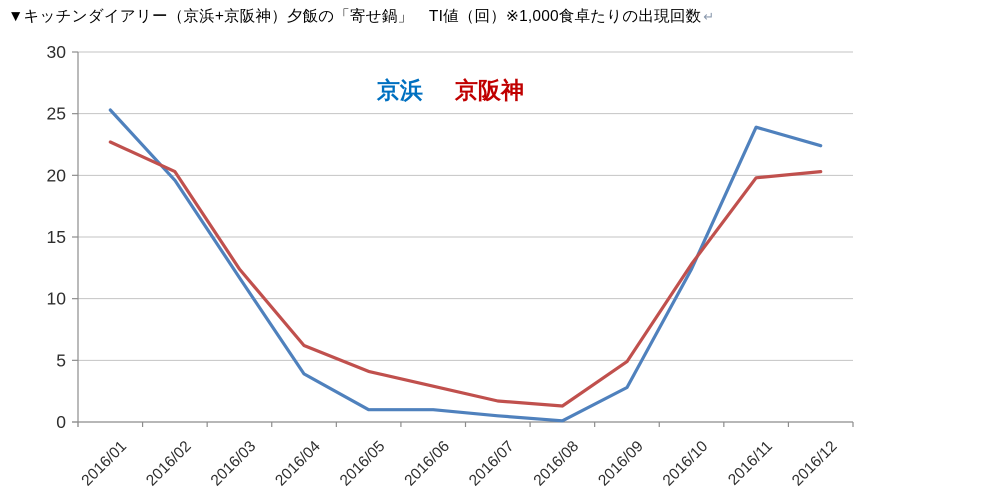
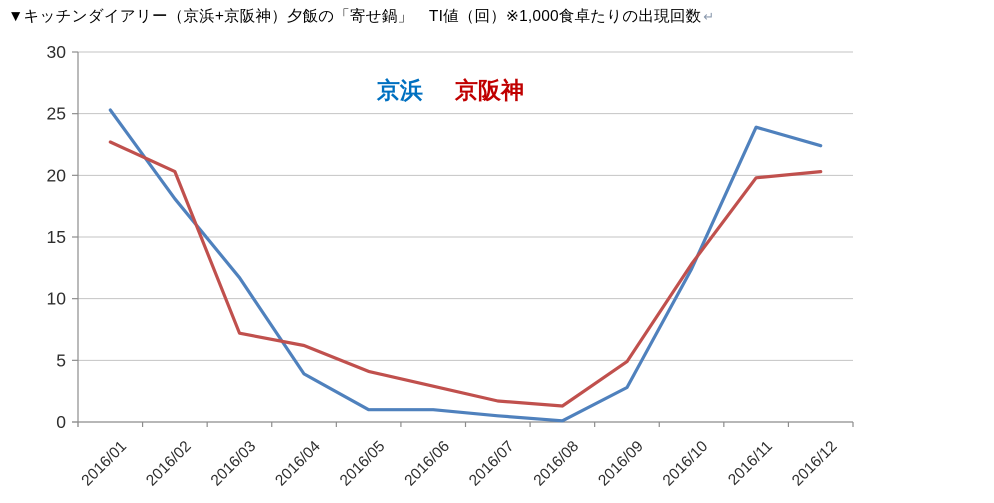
京浜/2016/02: 19.6 -> 18.1
京阪神/2016/03: 12.4 -> 7.2
